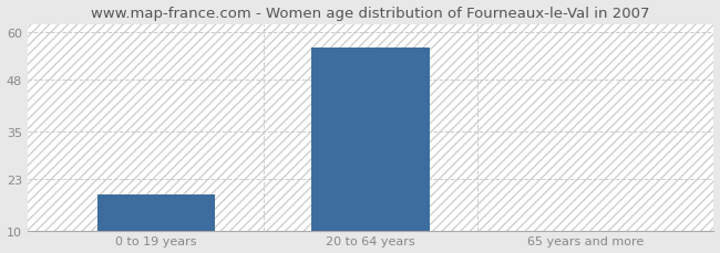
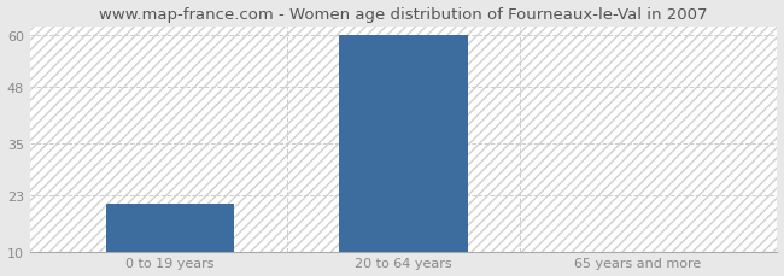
0 to 19 years: 19 -> 21
20 to 64 years: 56 -> 60
